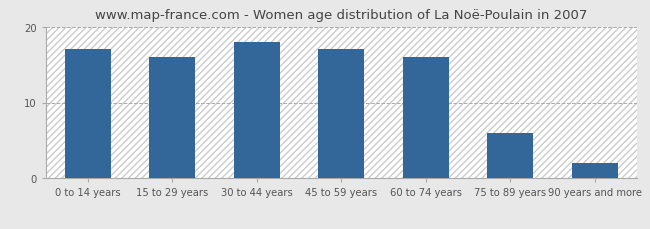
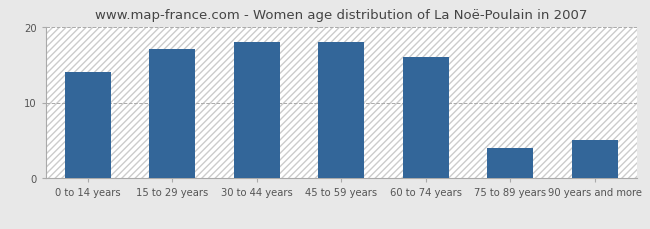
0 to 14 years: 17 -> 14
15 to 29 years: 16 -> 17
45 to 59 years: 17 -> 18
75 to 89 years: 6 -> 4
90 years and more: 2 -> 5
